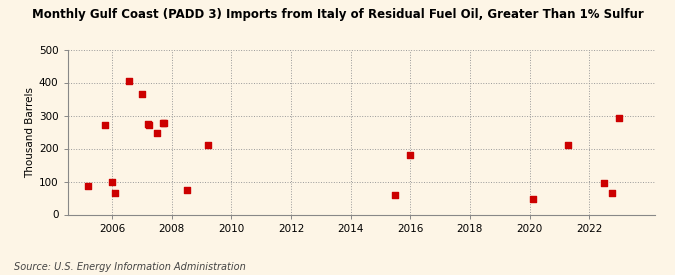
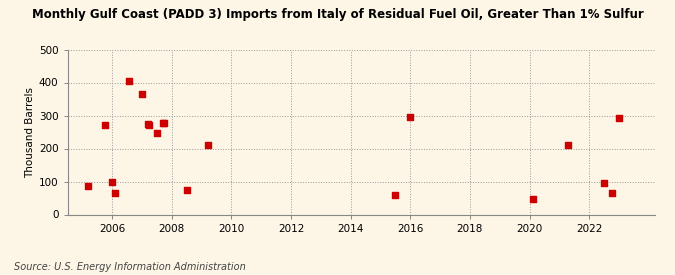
2016: 180 -> 295
